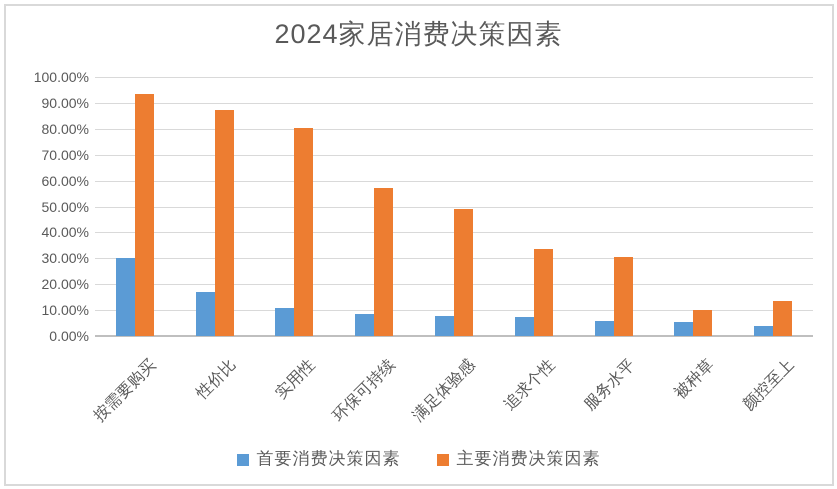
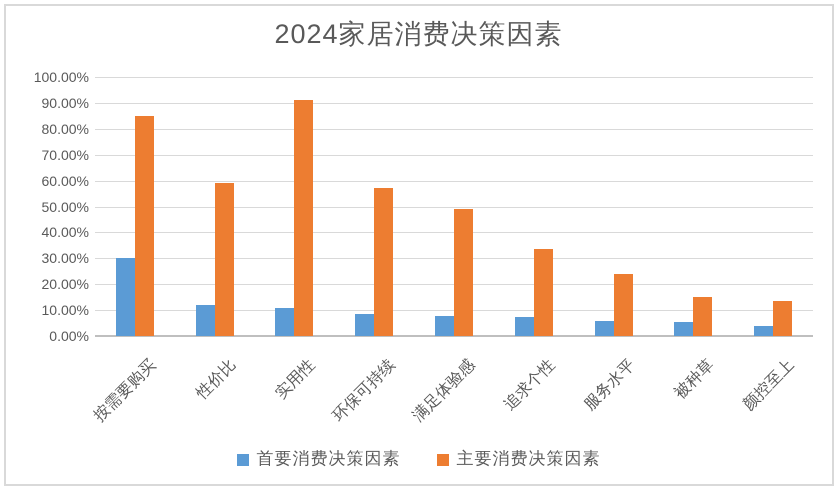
主要消费决策因素/按需要购买: 94% -> 85%
首要消费决策因素/性价比: 17% -> 12%
主要消费决策因素/性价比: 87% -> 59%
主要消费决策因素/实用性: 80% -> 91%
主要消费决策因素/服务水平: 31% -> 24%
主要消费决策因素/被种草: 10% -> 15%
